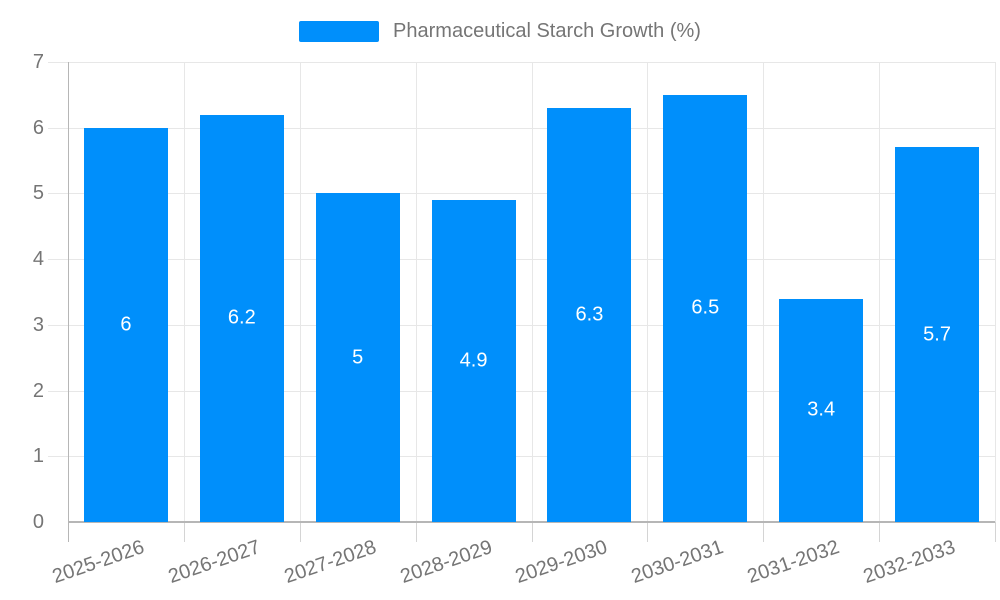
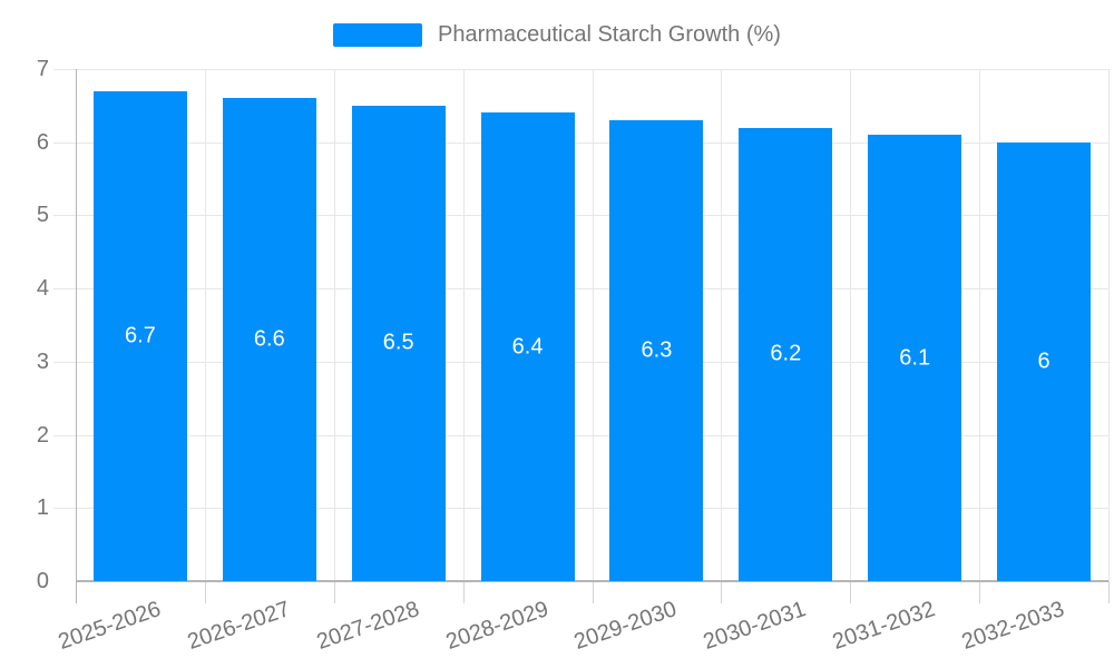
2025-2026: 6 -> 6.7
2026-2027: 6.2 -> 6.6
2027-2028: 5 -> 6.5
2028-2029: 4.9 -> 6.4
2030-2031: 6.5 -> 6.2
2031-2032: 3.4 -> 6.1
2032-2033: 5.7 -> 6
